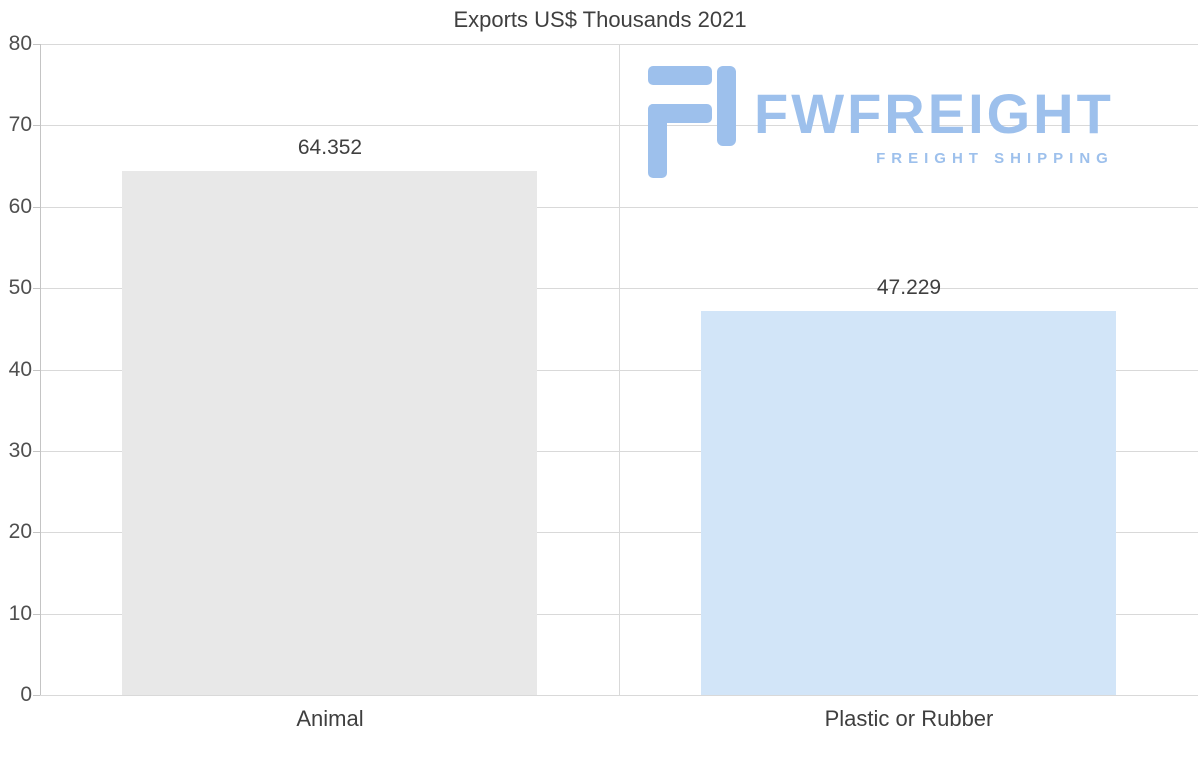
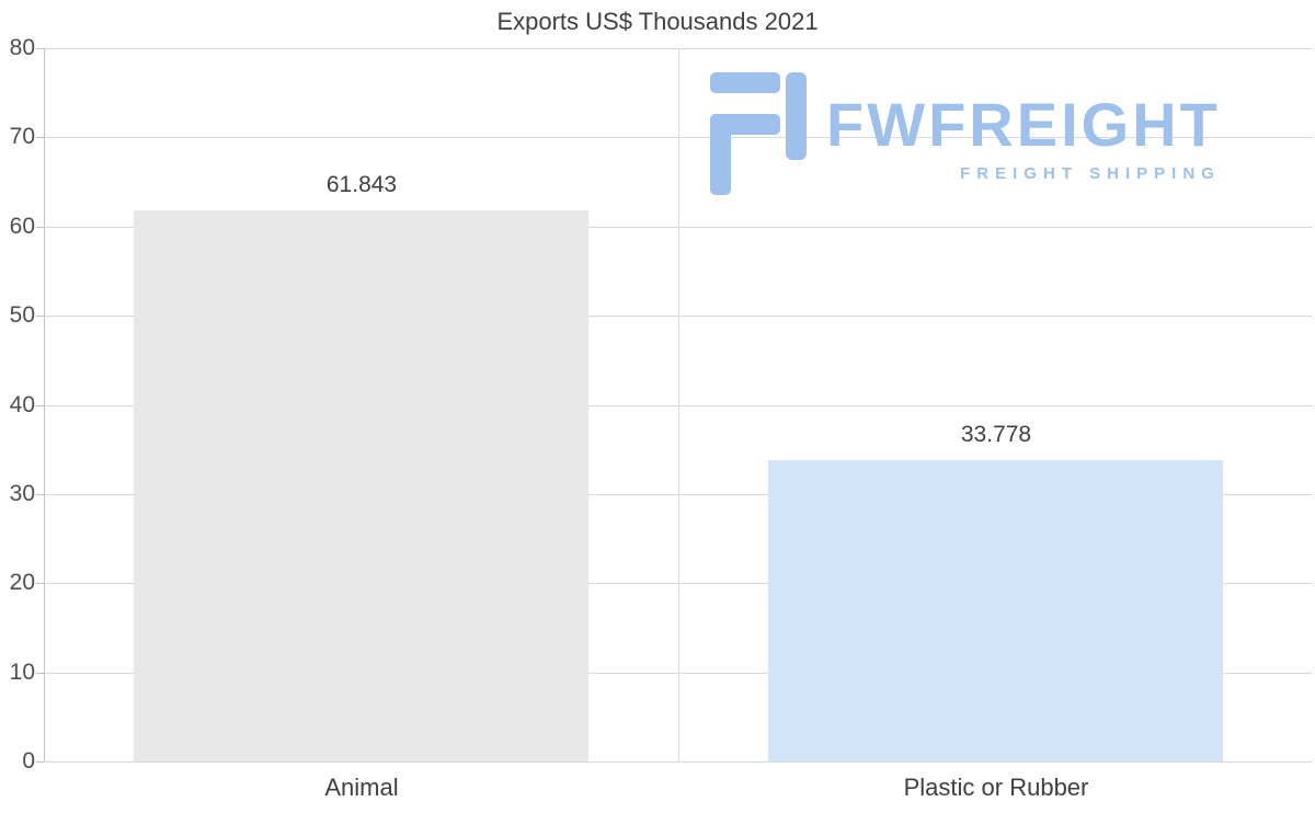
Animal: 64.352 -> 61.843
Plastic or Rubber: 47.229 -> 33.778
